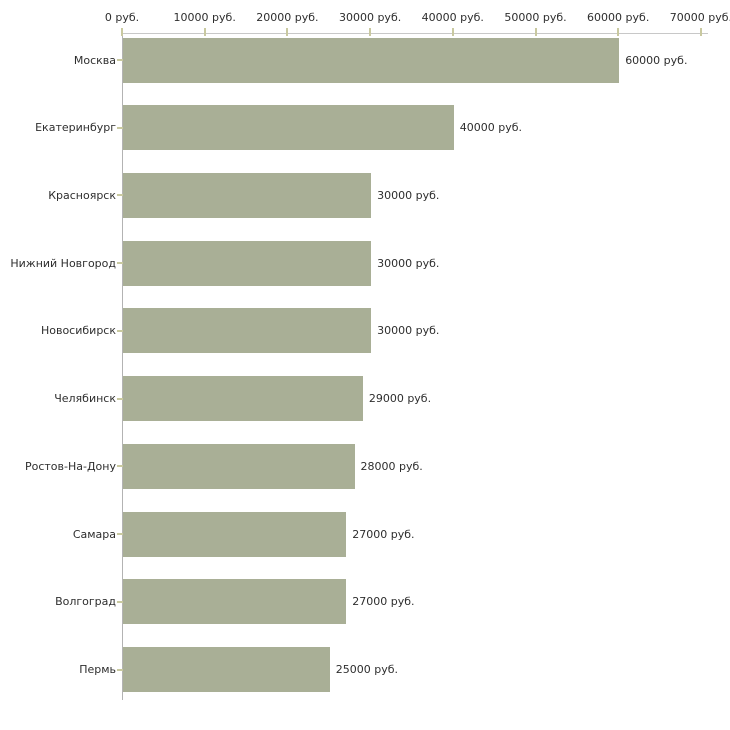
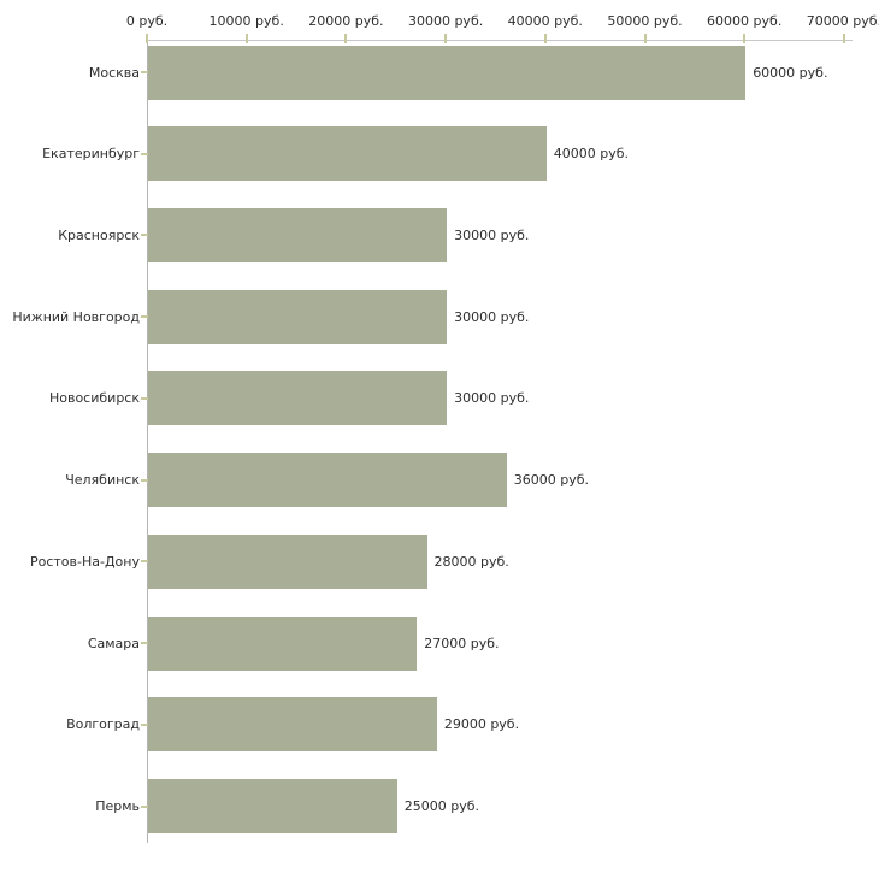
Челябинск: 29000 -> 36000
Волгоград: 27000 -> 29000
